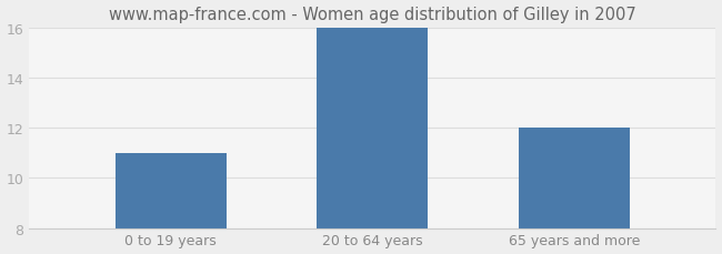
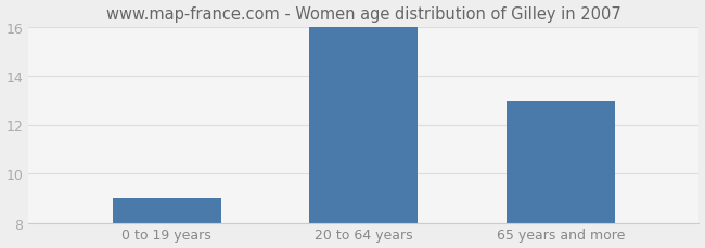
0 to 19 years: 11 -> 9
65 years and more: 12 -> 13
